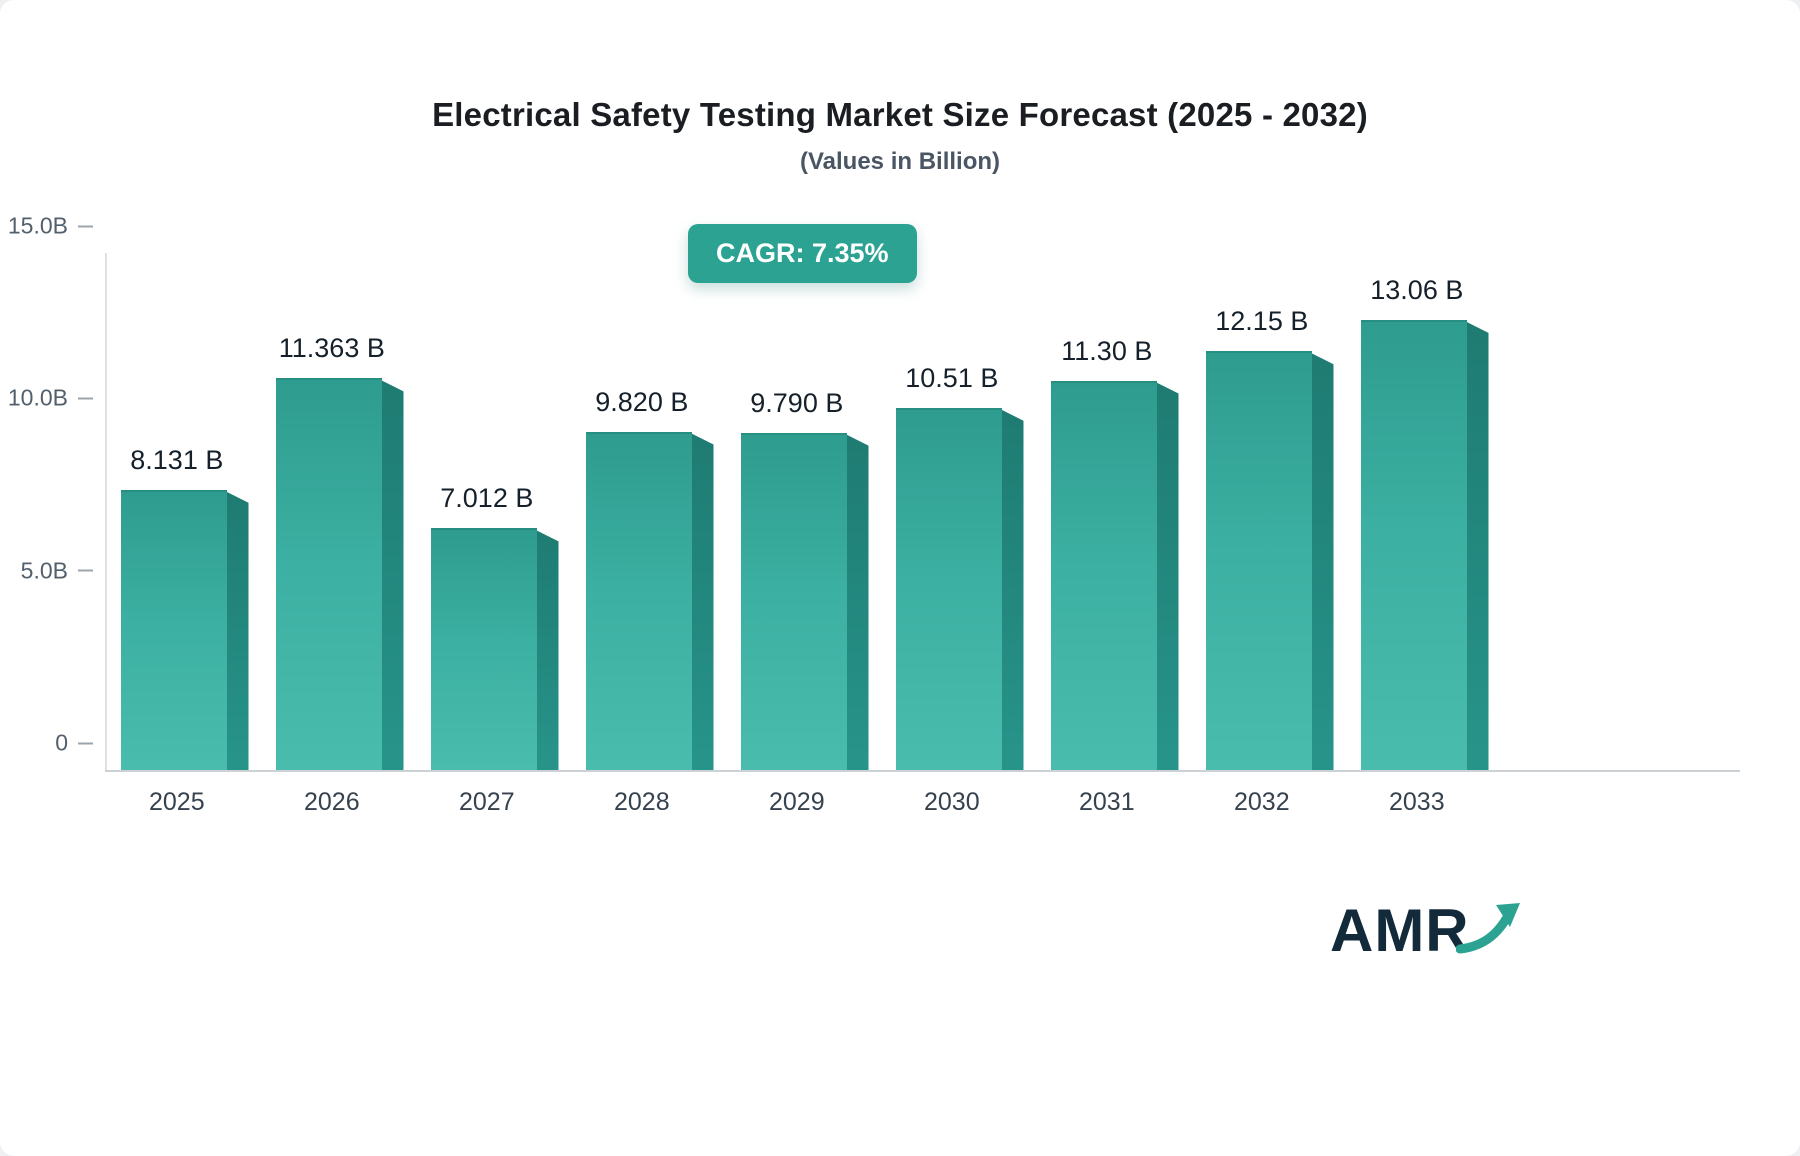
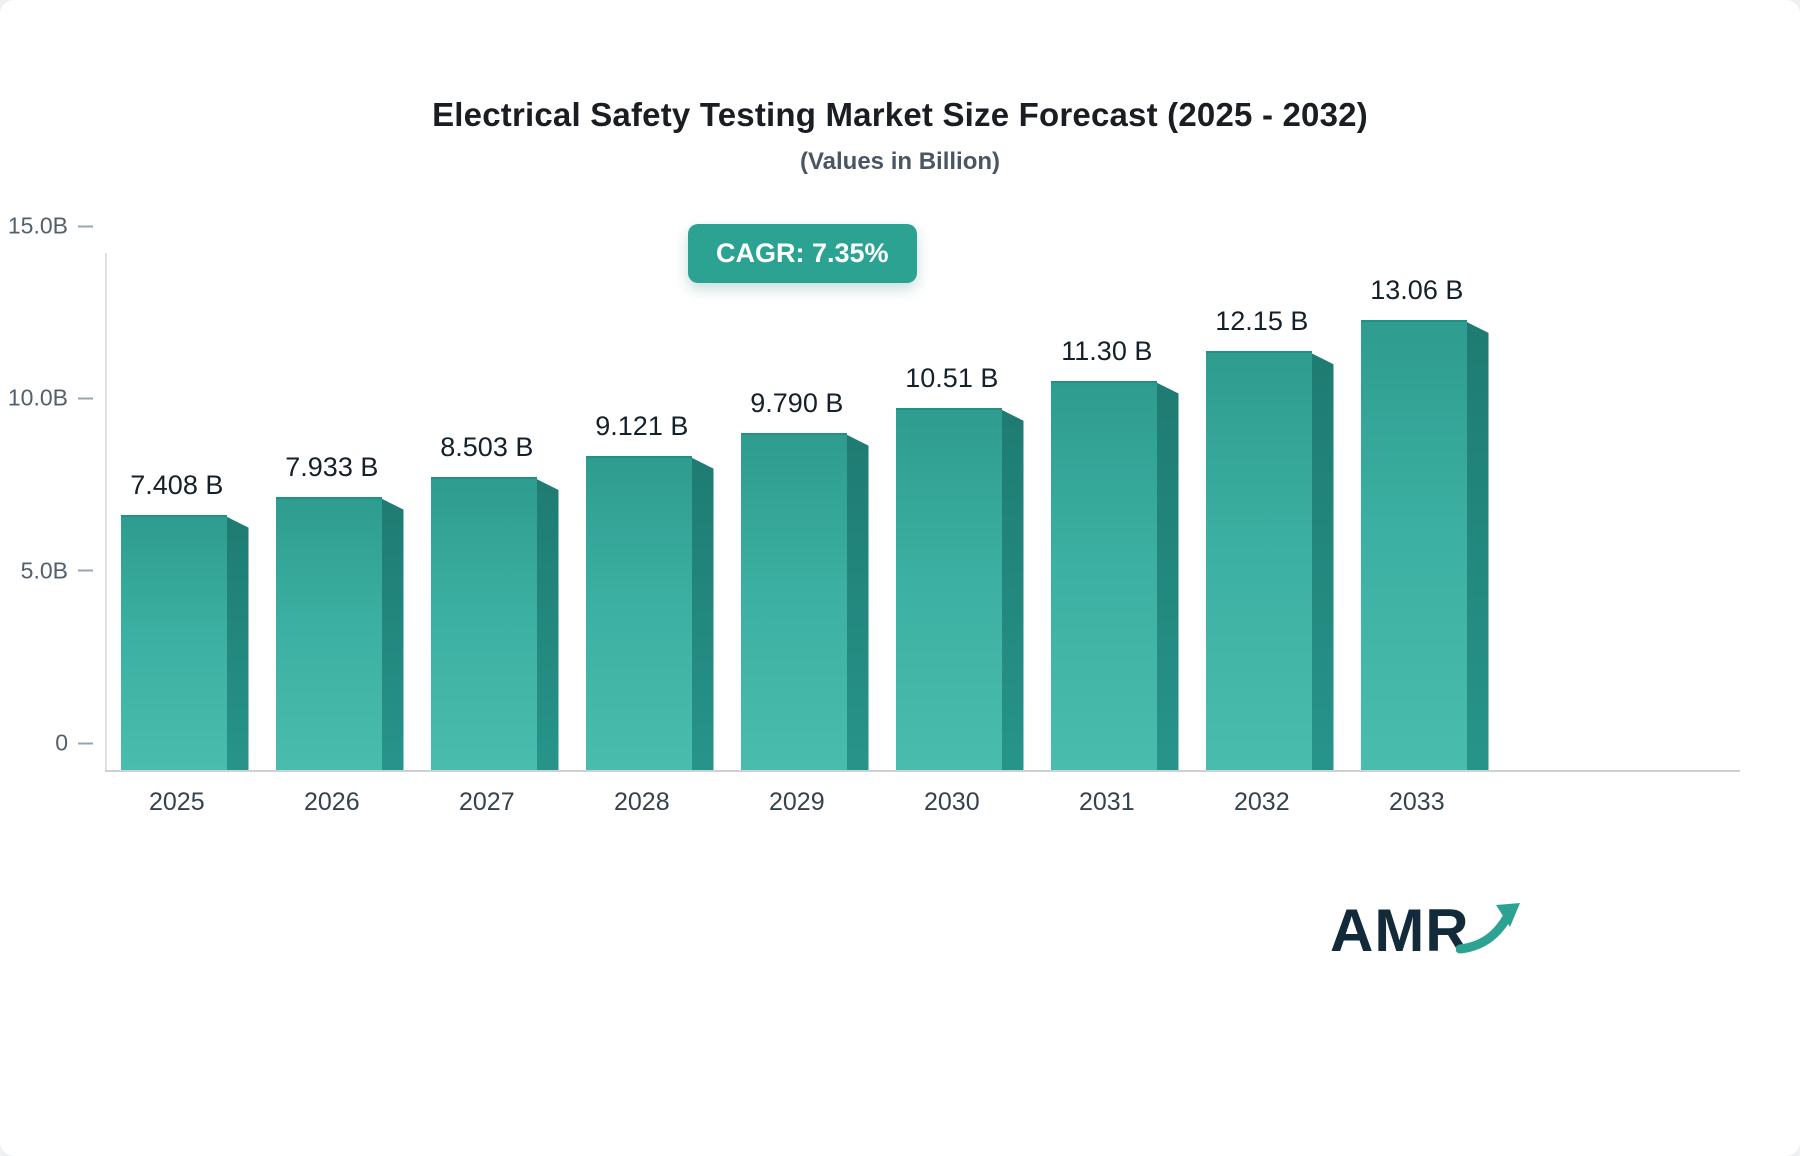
2025: 8.131 -> 7.408
2026: 11.363 -> 7.933
2027: 7.012 -> 8.503
2028: 9.820 -> 9.121
